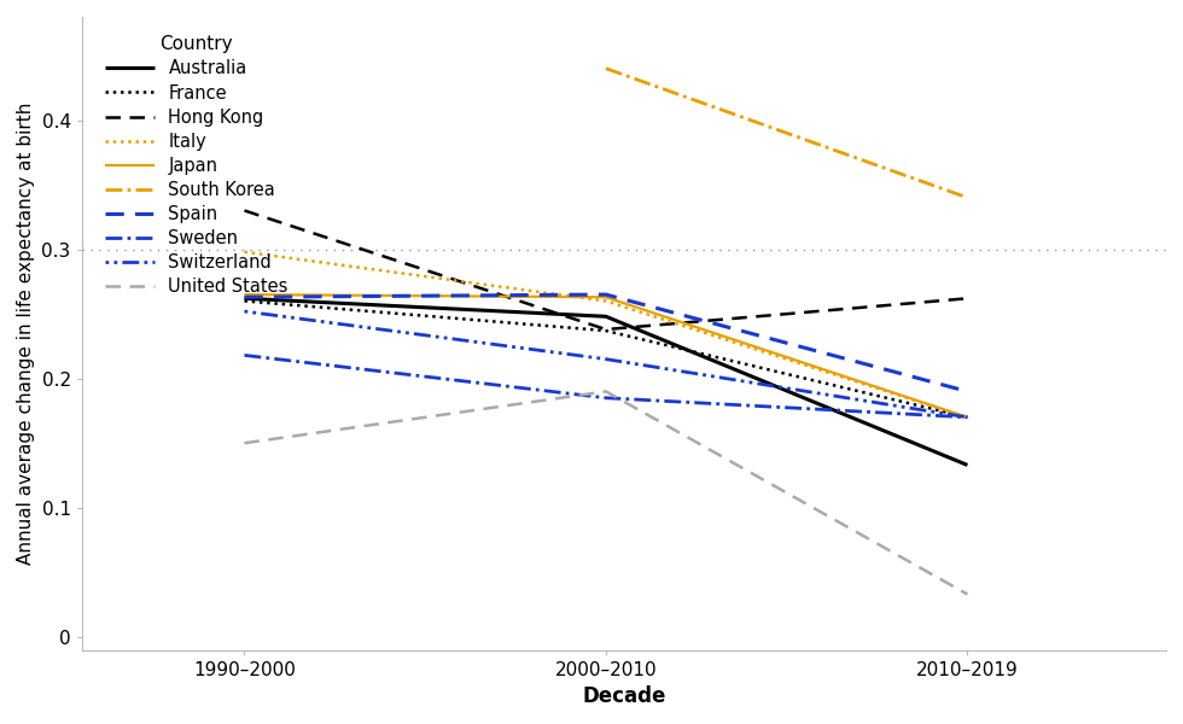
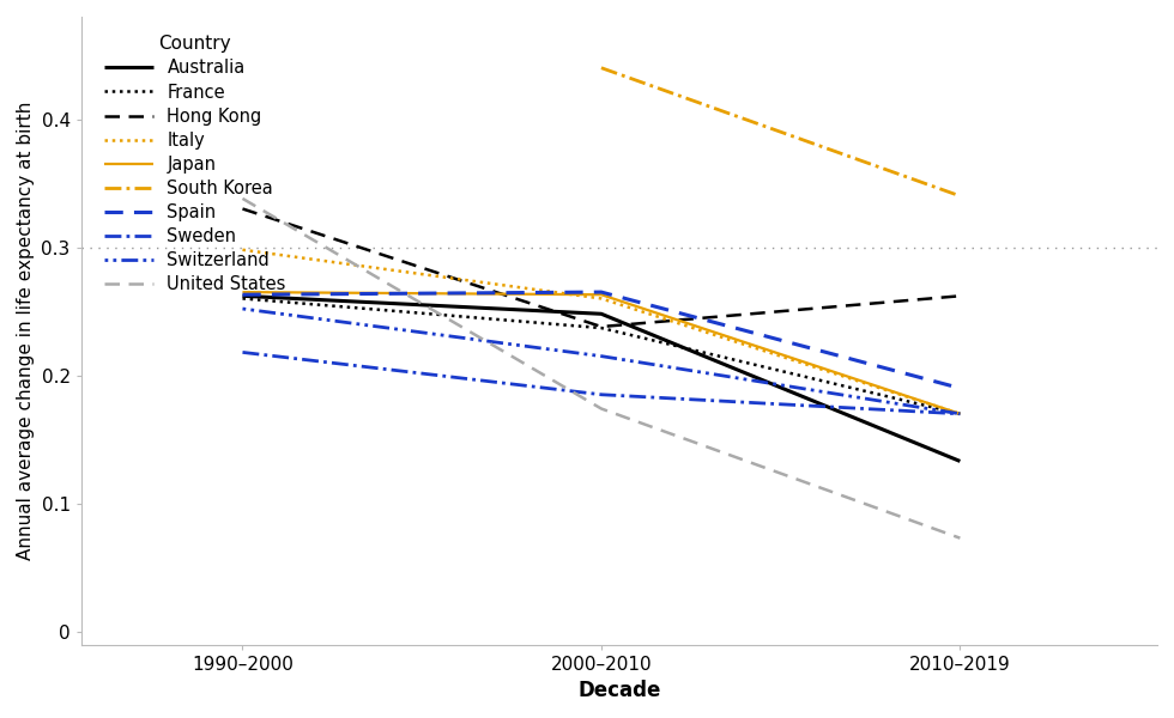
United States/1990–2000: 0.150 -> 0.338
United States/2000–2010: 0.190 -> 0.174
United States/2010–2019: 0.033 -> 0.073
